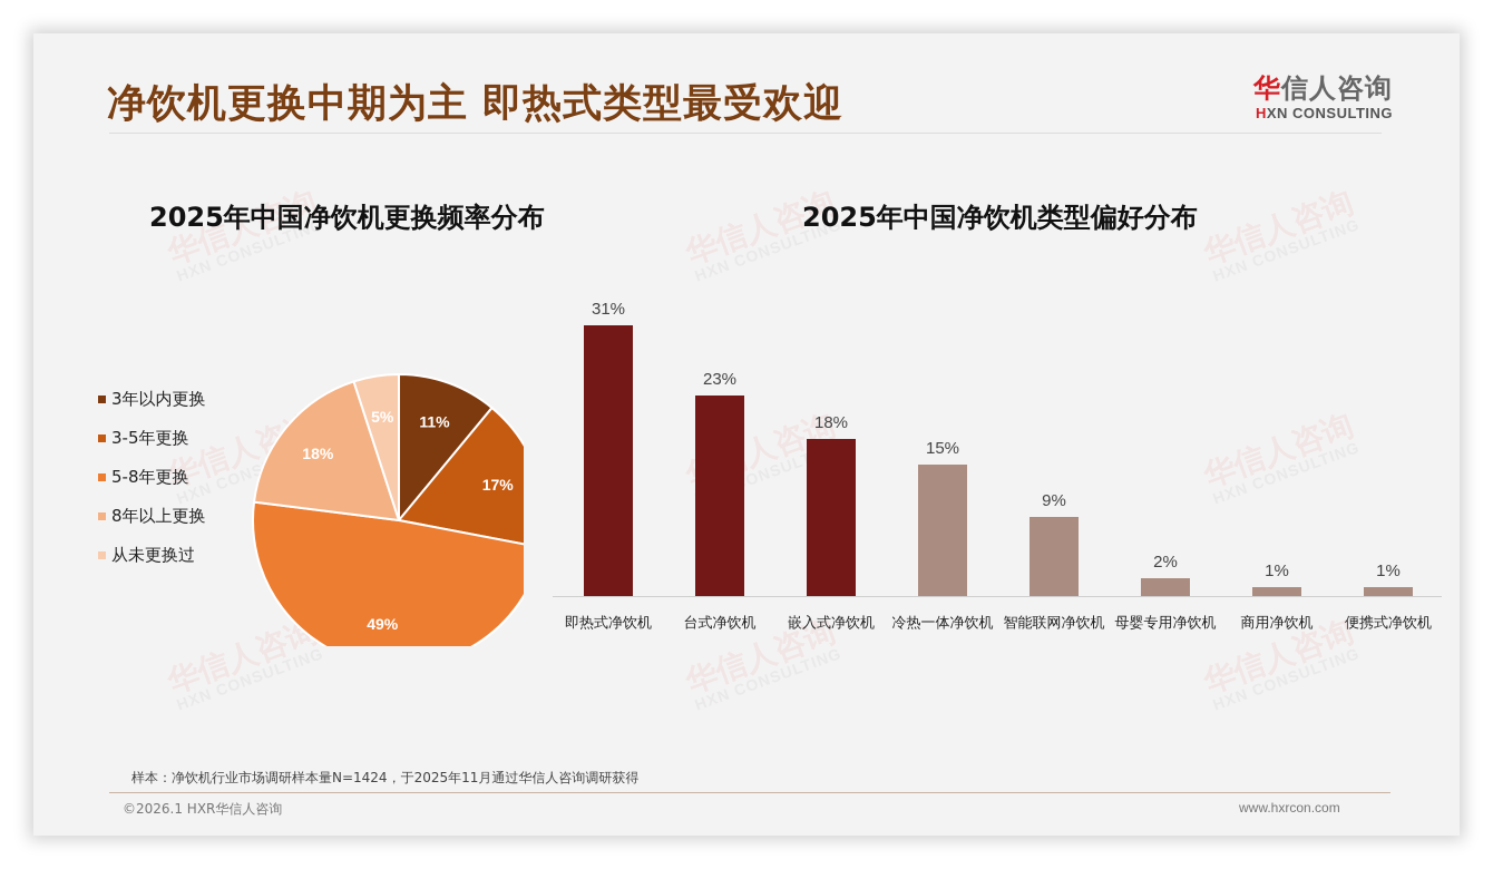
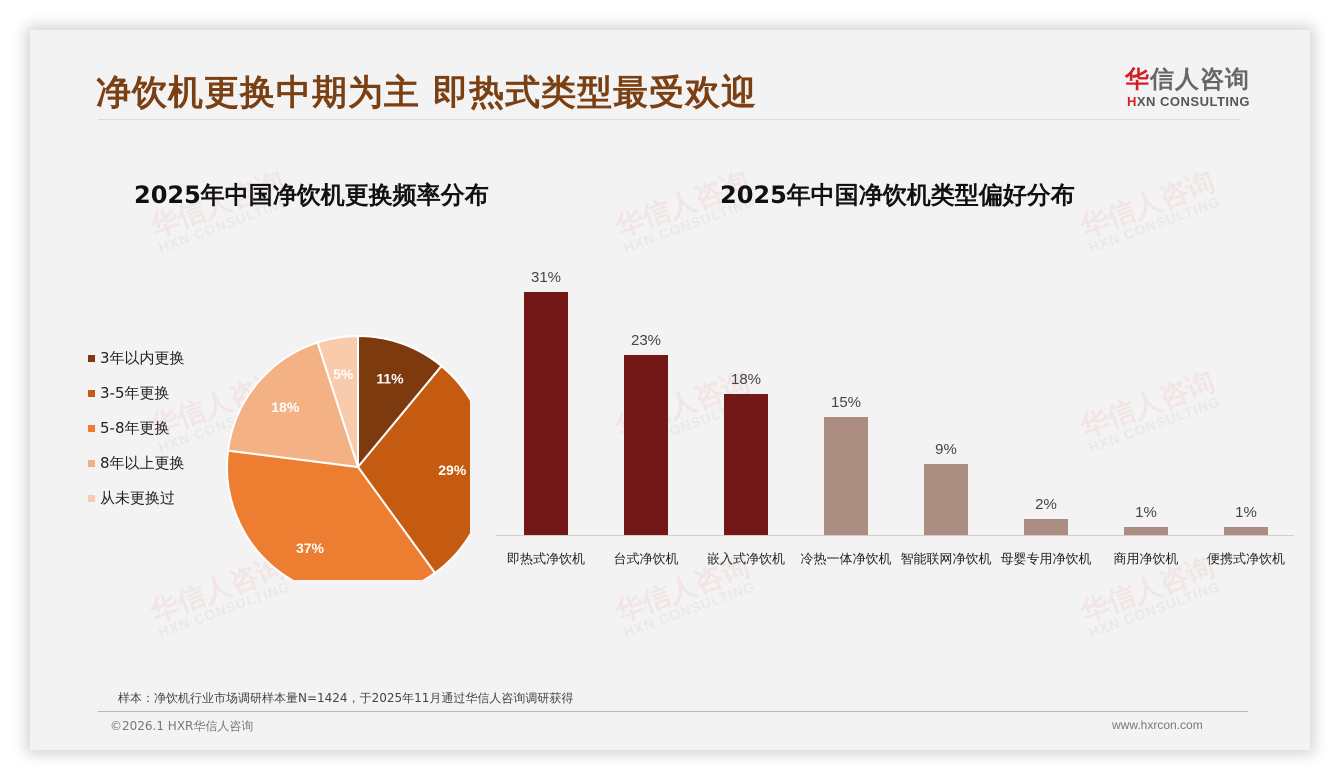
2025年中国净饮机更换频率分布/3-5年更换: 17% -> 29%
2025年中国净饮机更换频率分布/5-8年更换: 49% -> 37%
